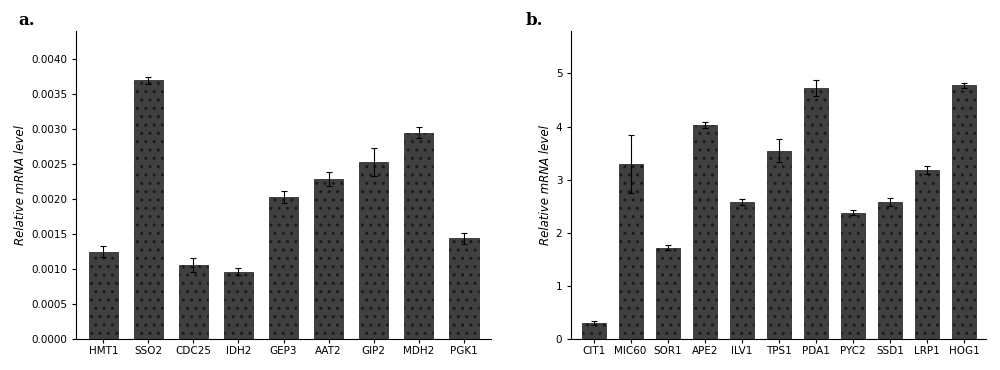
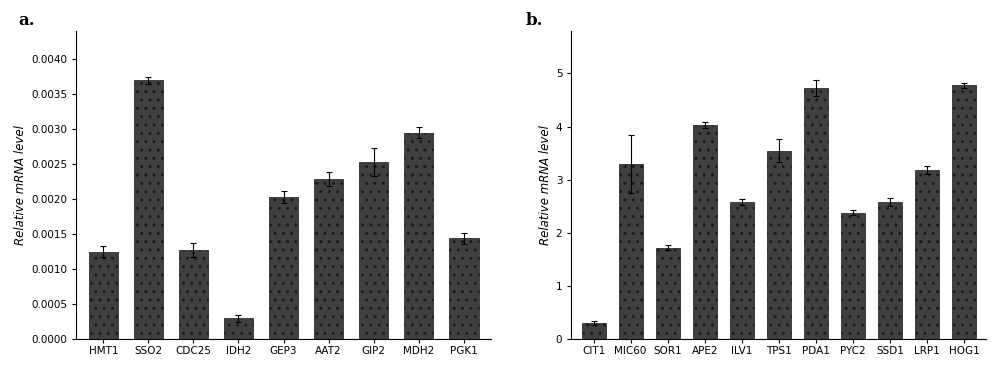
CDC25: 0.00106 -> 0.00128
IDH2: 0.00096 -> 0.00030
